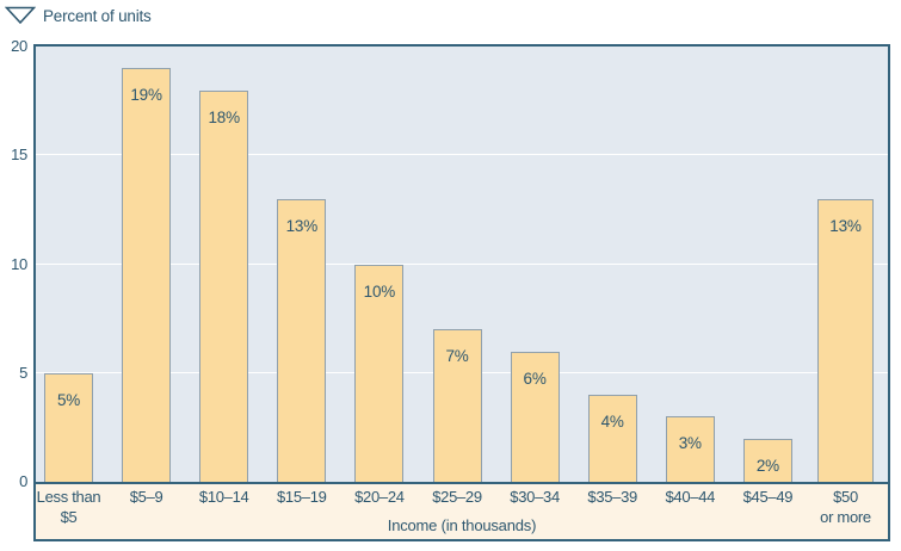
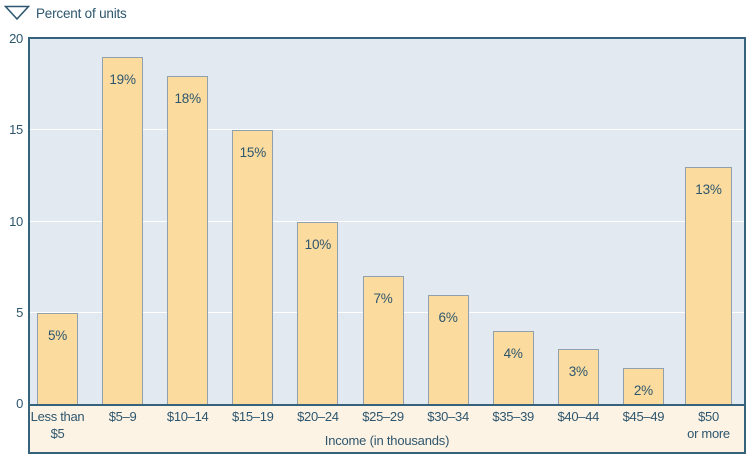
$15–19: 13% -> 15%
